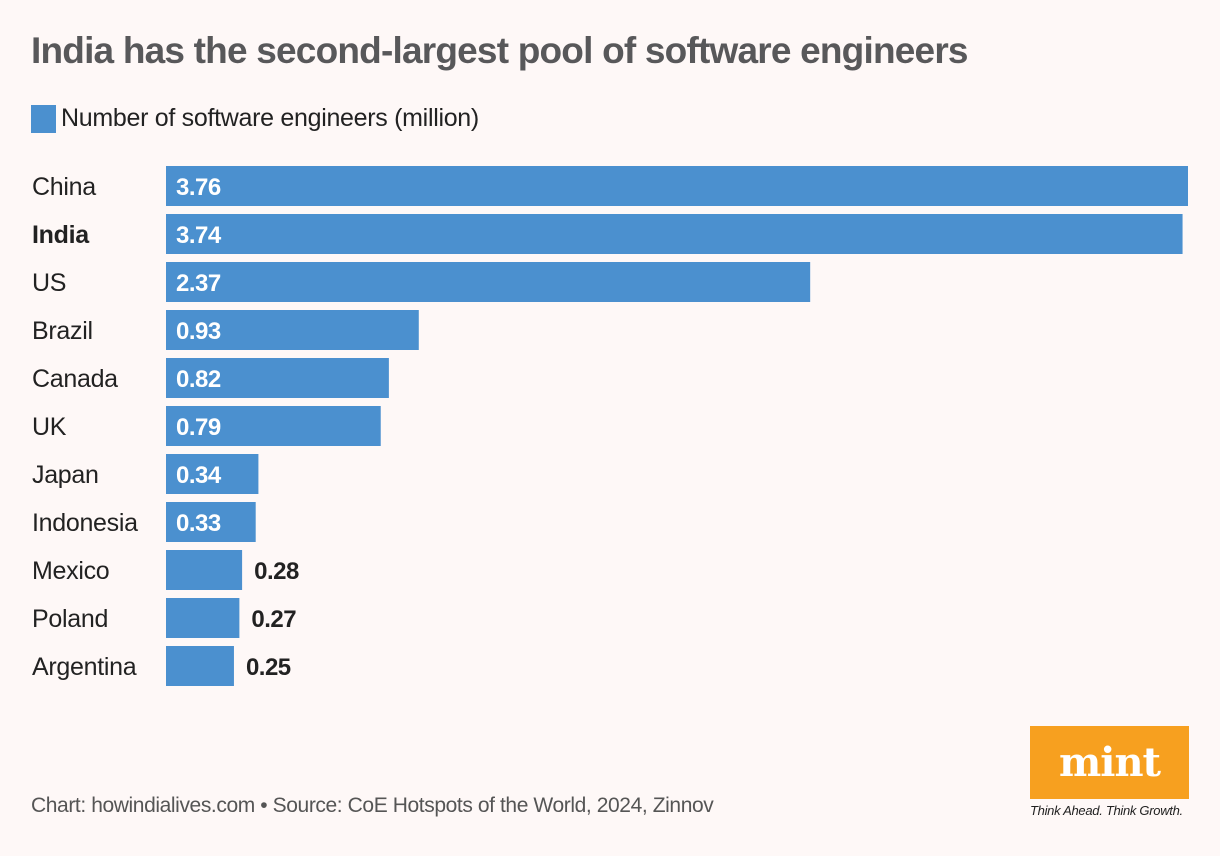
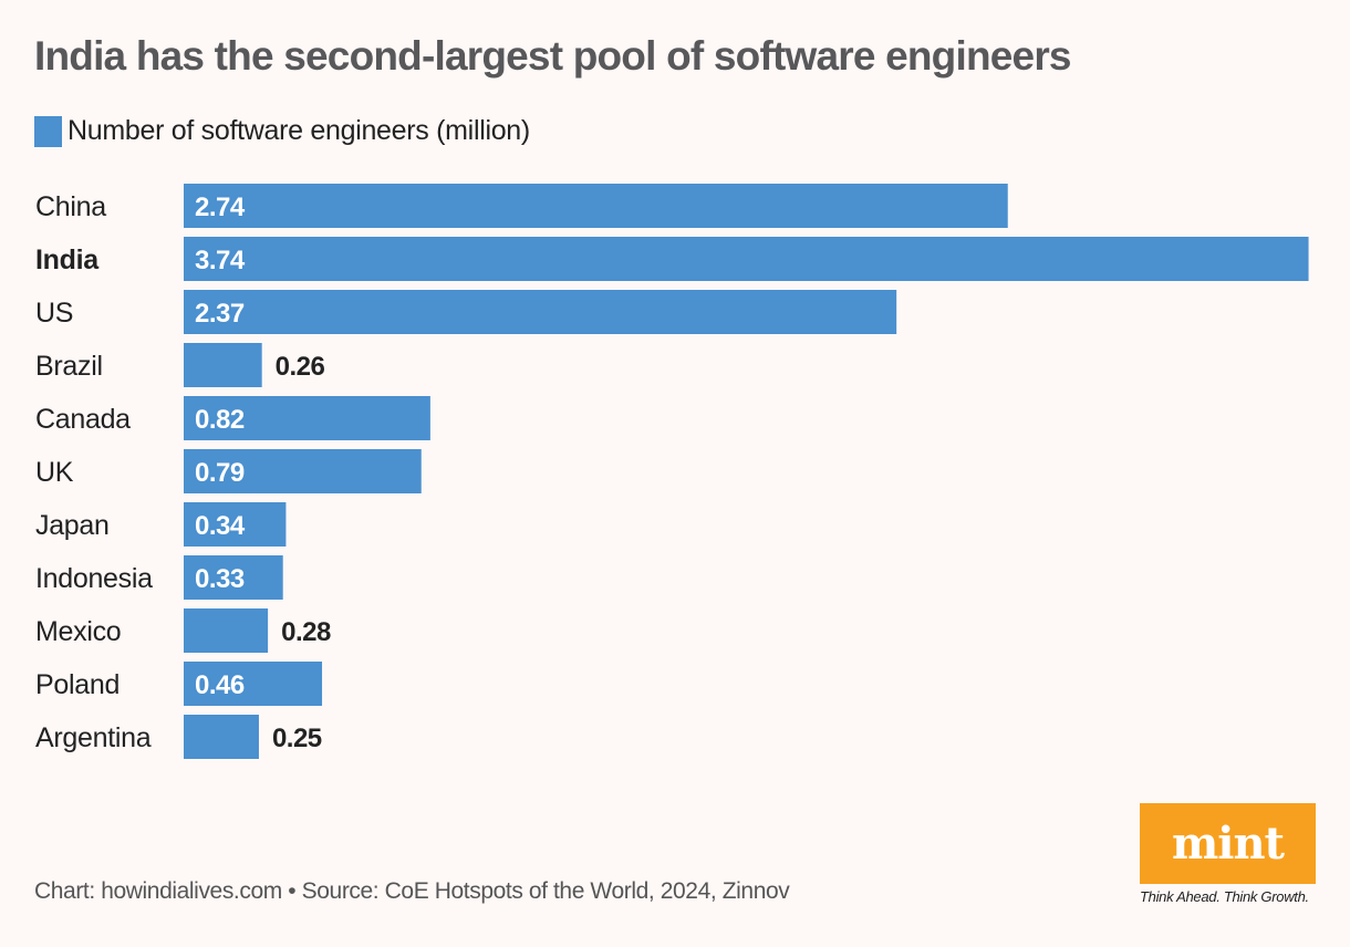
China: 3.76 -> 2.74
Brazil: 0.93 -> 0.26
Poland: 0.27 -> 0.46
